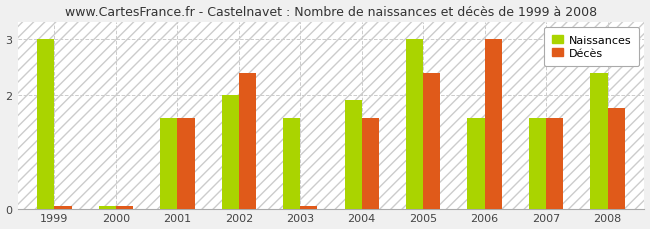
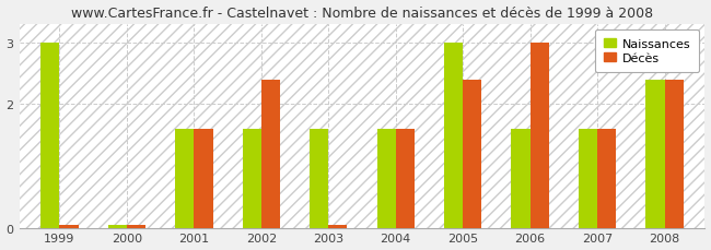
Naissances/2002: 2.00 -> 1.60
Naissances/2004: 1.92 -> 1.60
Décès/2008: 1.78 -> 2.40
